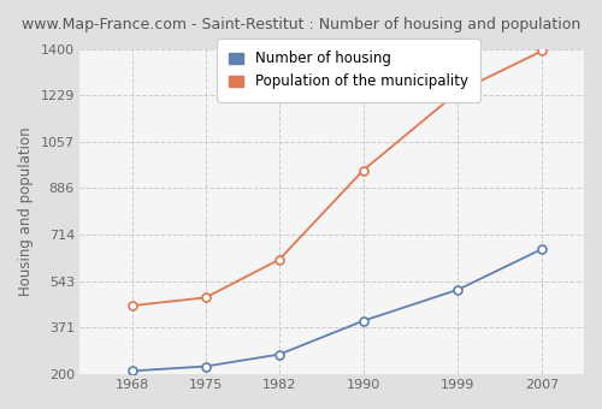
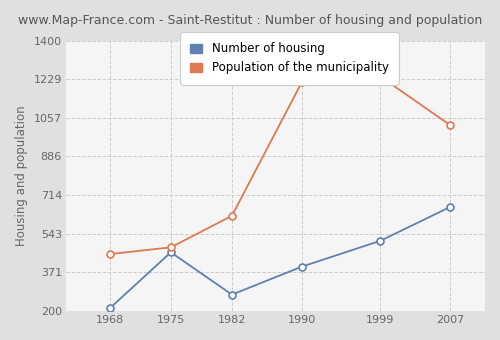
Number of housing/1975: 228 -> 460
Population of the municipality/1990: 952 -> 1215
Population of the municipality/2007: 1392 -> 1025
